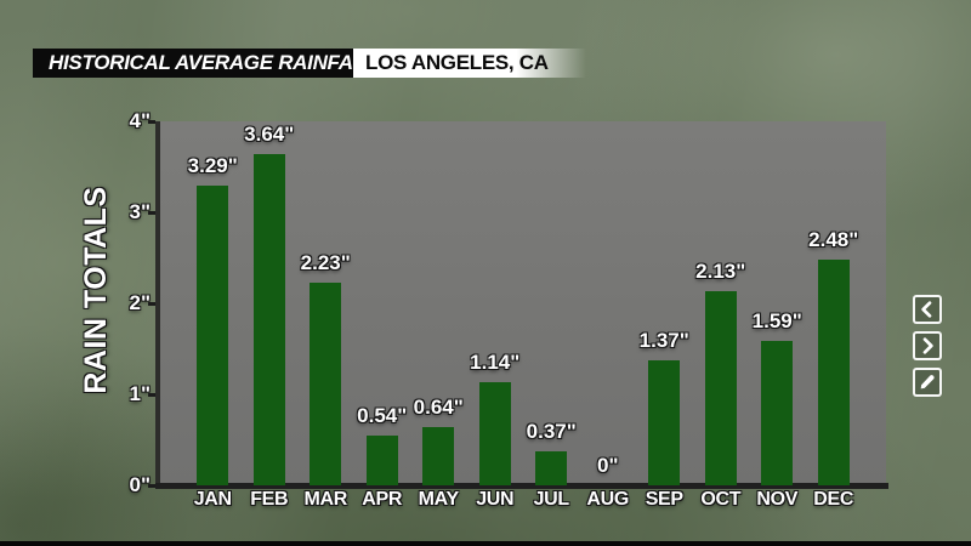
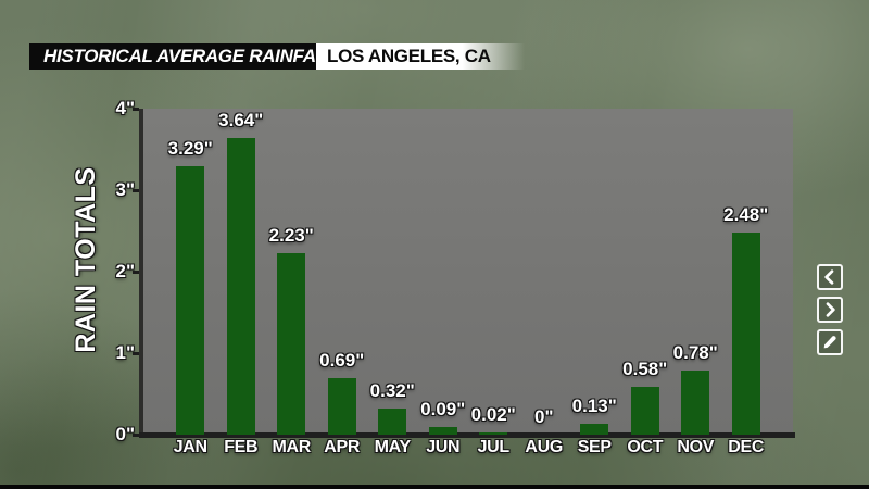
APR: 0.54 -> 0.69
MAY: 0.64 -> 0.32
JUN: 1.14 -> 0.09
JUL: 0.37 -> 0.02
SEP: 1.37 -> 0.13
OCT: 2.13 -> 0.58
NOV: 1.59 -> 0.78
